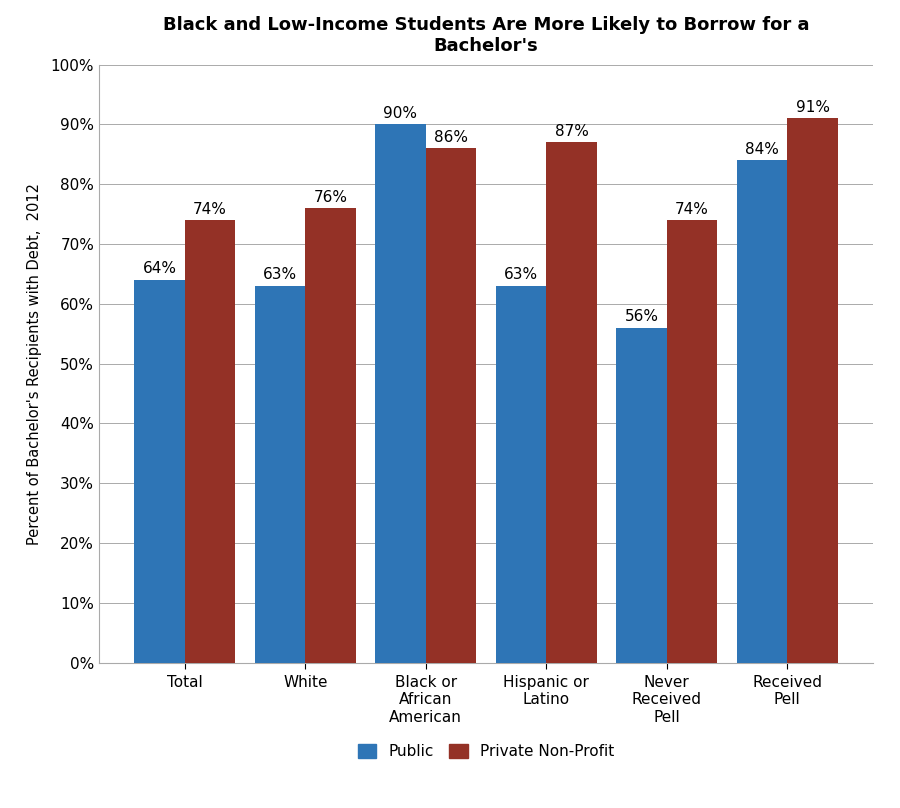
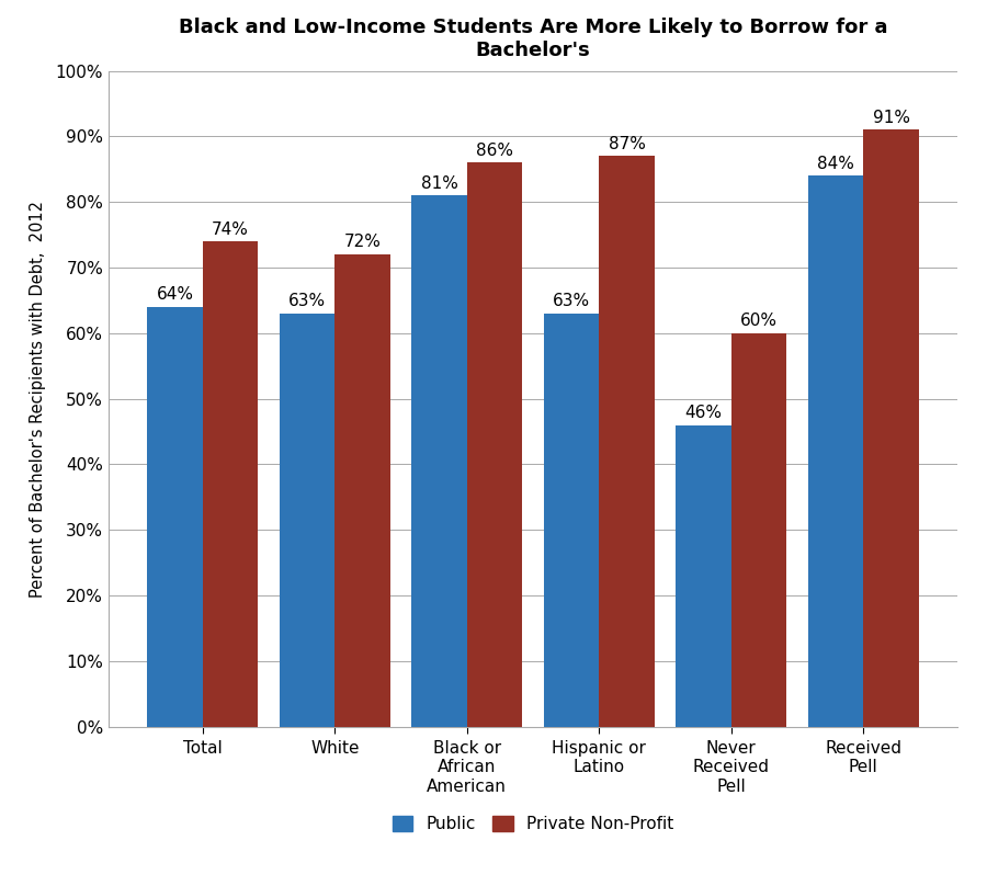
Private Non-Profit/White: 76% -> 72%
Public/Black or African American: 90% -> 81%
Public/Never Received Pell: 56% -> 46%
Private Non-Profit/Never Received Pell: 74% -> 60%
